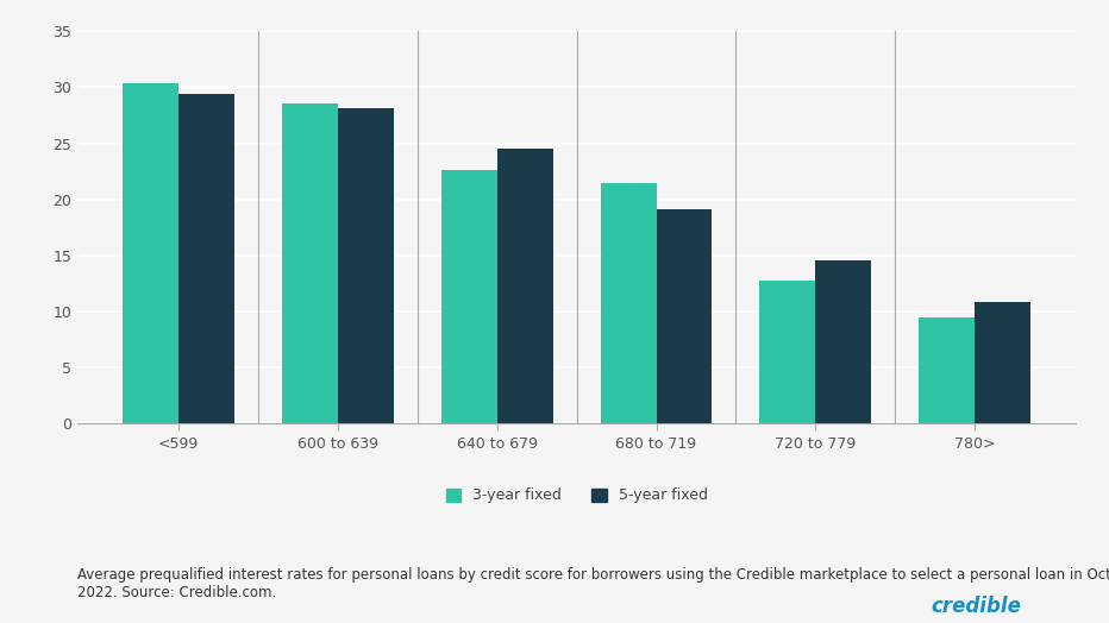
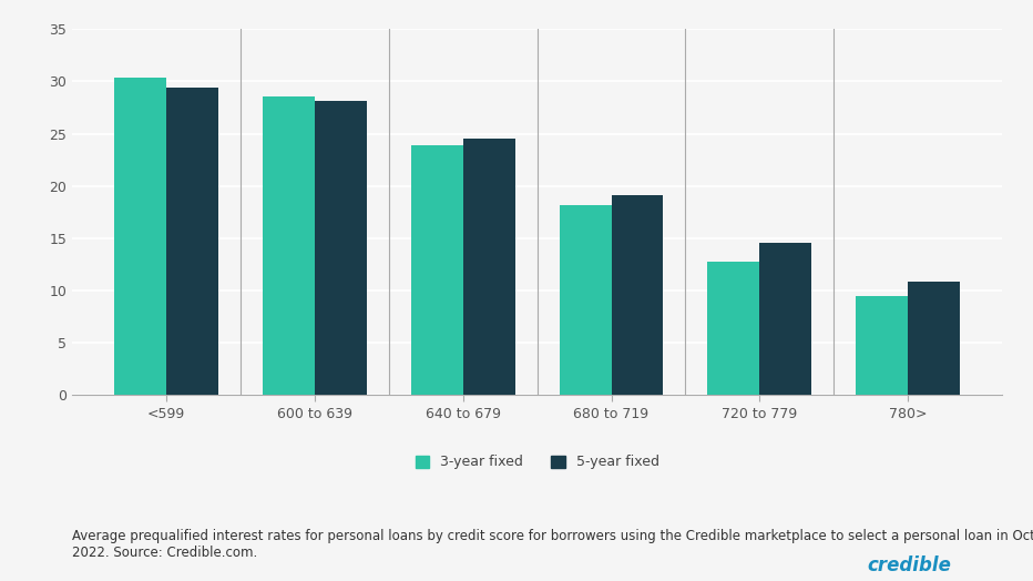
3-year fixed/640 to 679: 22.6 -> 23.9
3-year fixed/680 to 719: 21.4 -> 18.2
